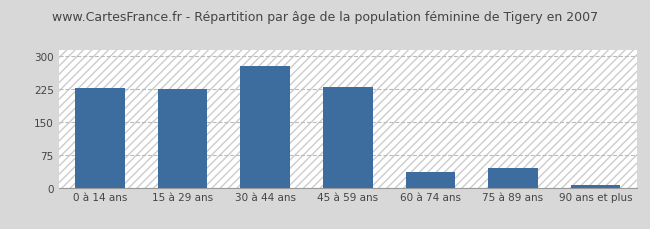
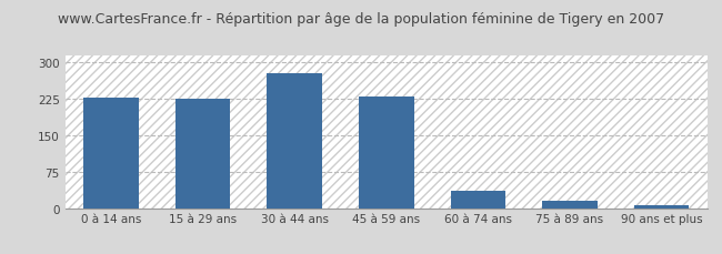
75 à 89 ans: 45 -> 16
